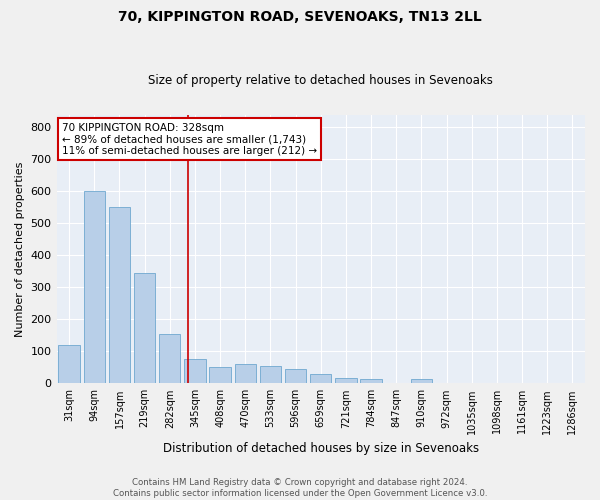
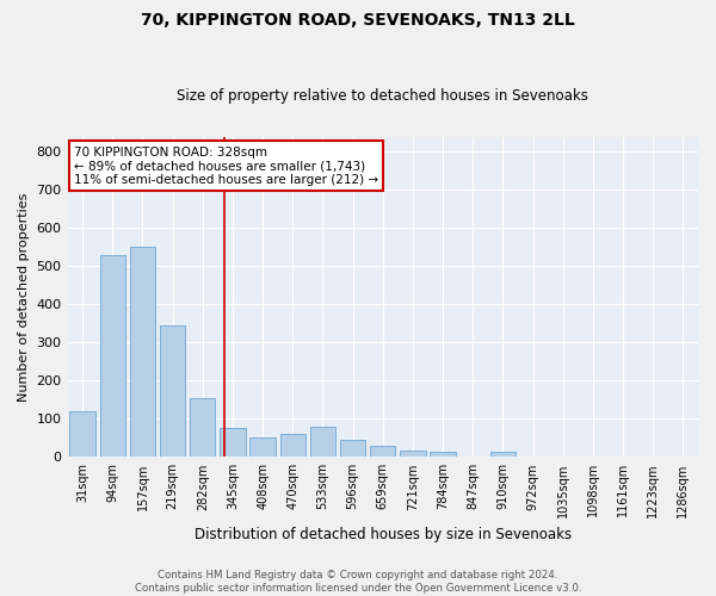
94sqm: 600 -> 530
533sqm: 55 -> 80
